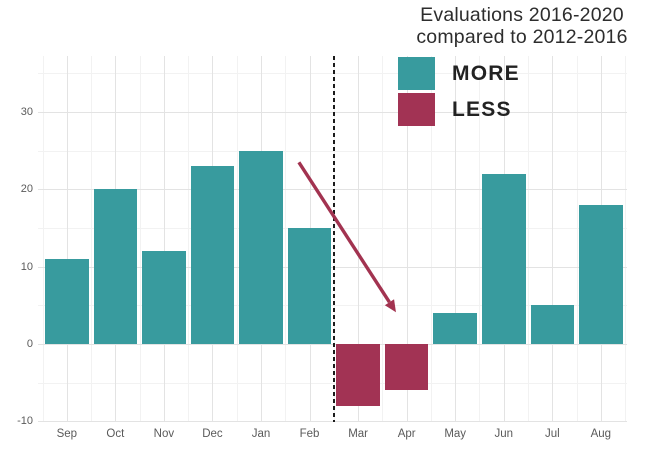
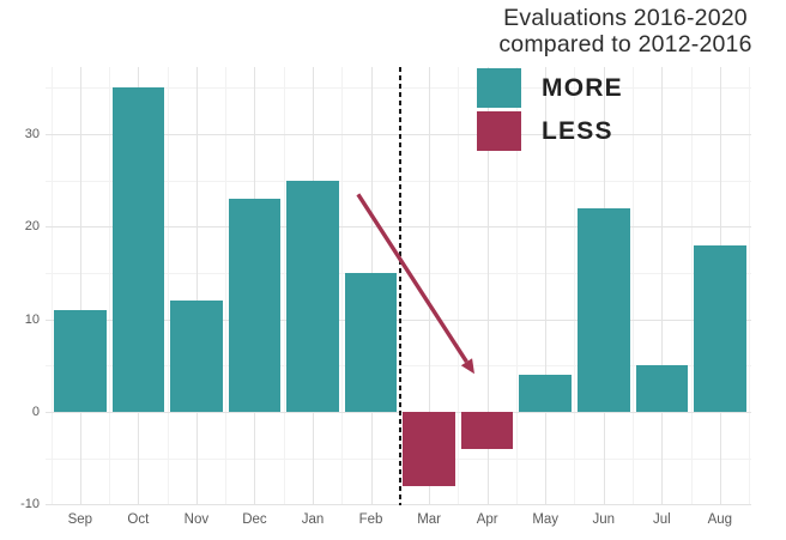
Oct: 20 -> 35
Apr: -6 -> -4
